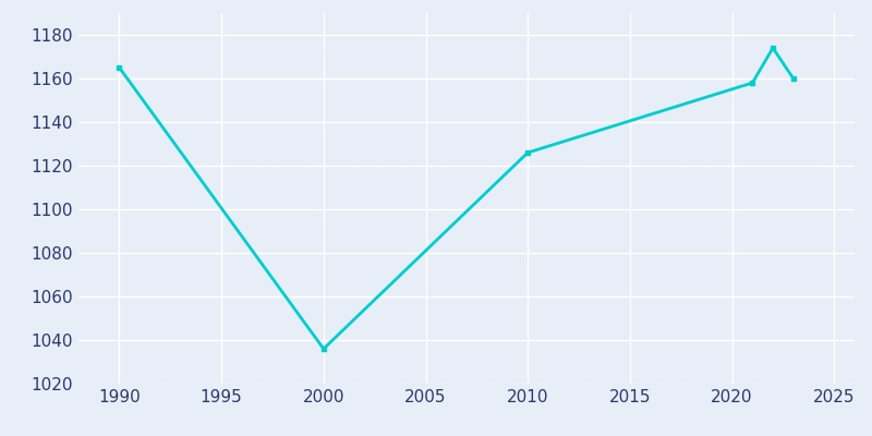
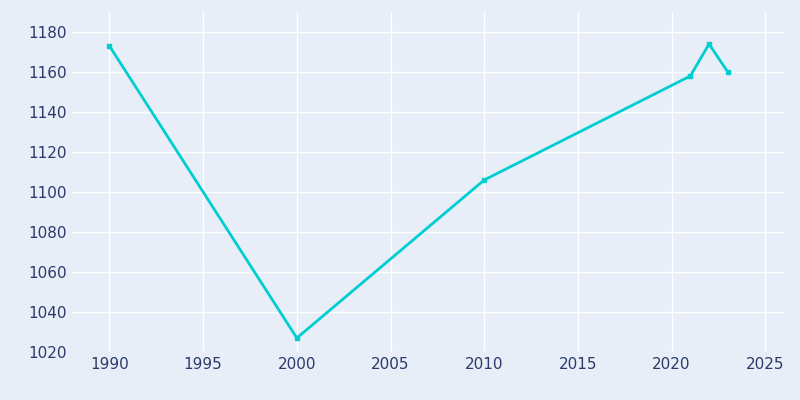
1990: 1165 -> 1173
2000: 1036 -> 1027
2010: 1126 -> 1106
